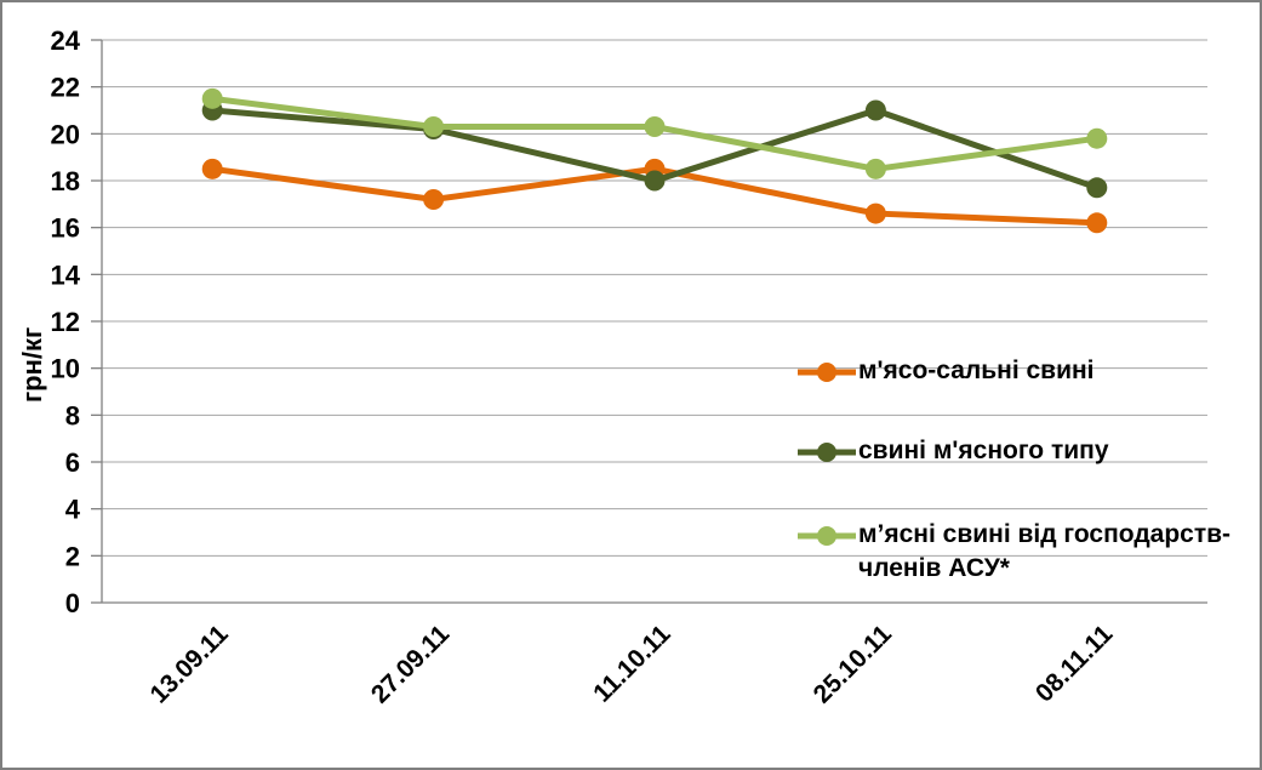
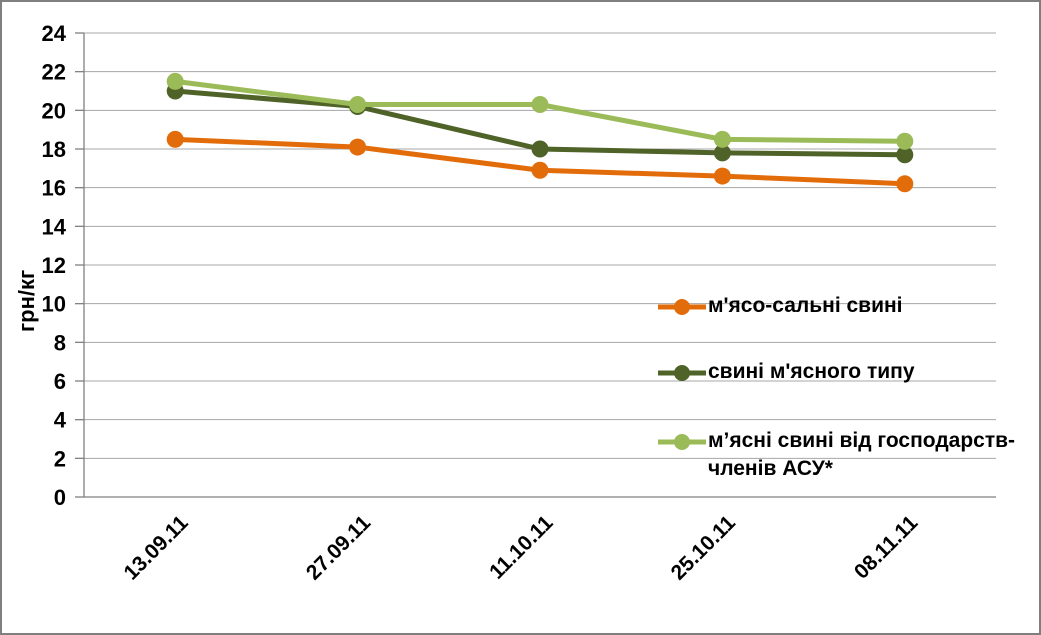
м'ясо-сальні свині/27.09.11: 17.2 -> 18.1
м'ясо-сальні свині/11.10.11: 18.5 -> 16.9
свині м'ясного типу/25.10.11: 21.0 -> 17.8
м’ясні свині від господарств-членів АСУ*/08.11.11: 19.8 -> 18.4
